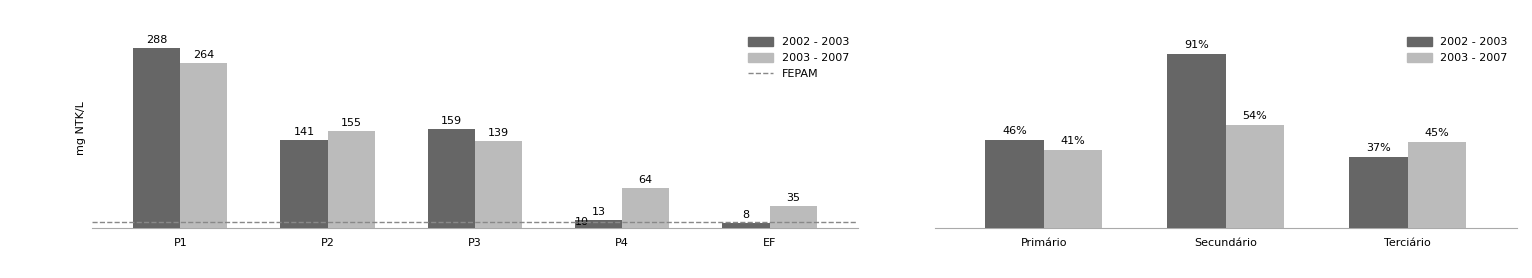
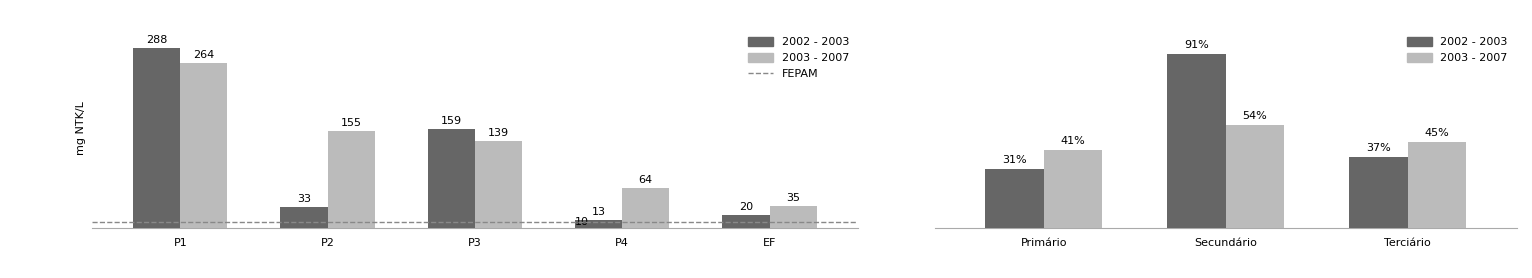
2002 - 2003/P2: 141 -> 33
2002 - 2003/EF: 8 -> 20
2002 - 2003/Primário: 46% -> 31%
